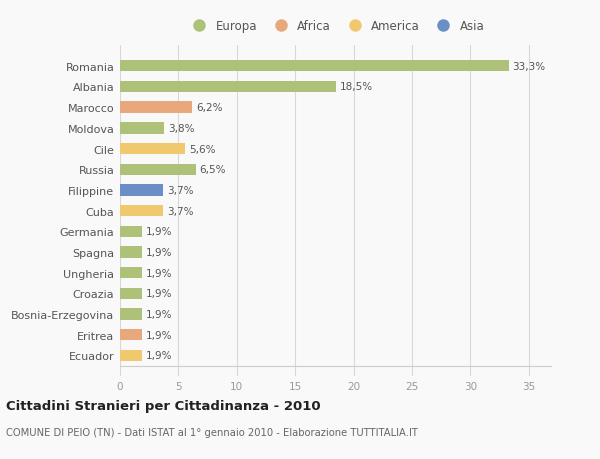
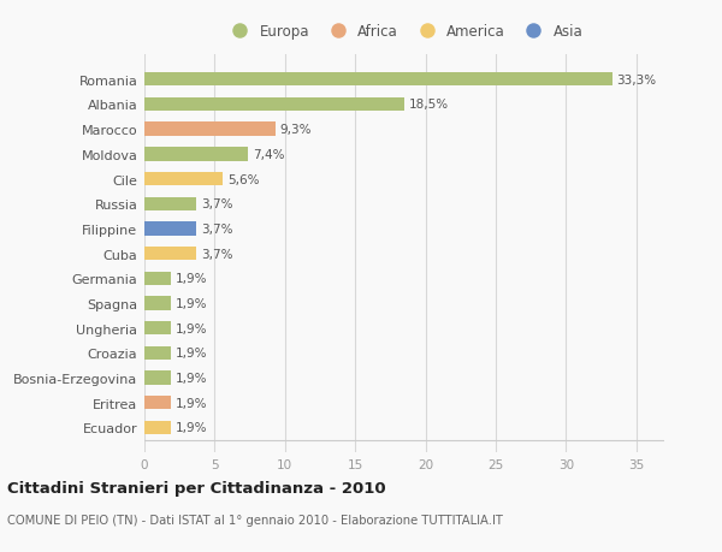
Marocco: 6,2% -> 9,3%
Moldova: 3,8% -> 7,4%
Russia: 6,5% -> 3,7%
